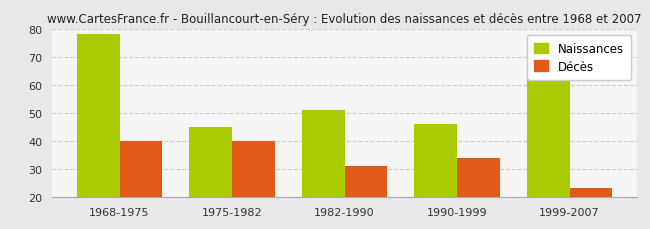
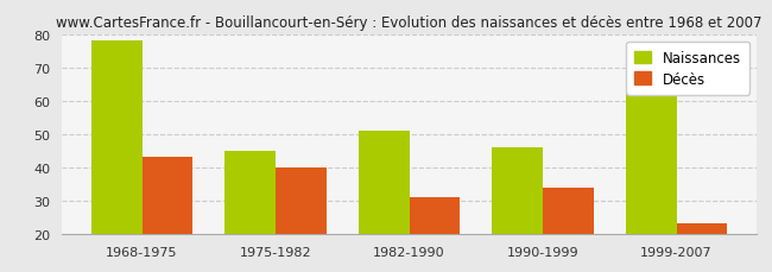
Décès/1968-1975: 40 -> 43
